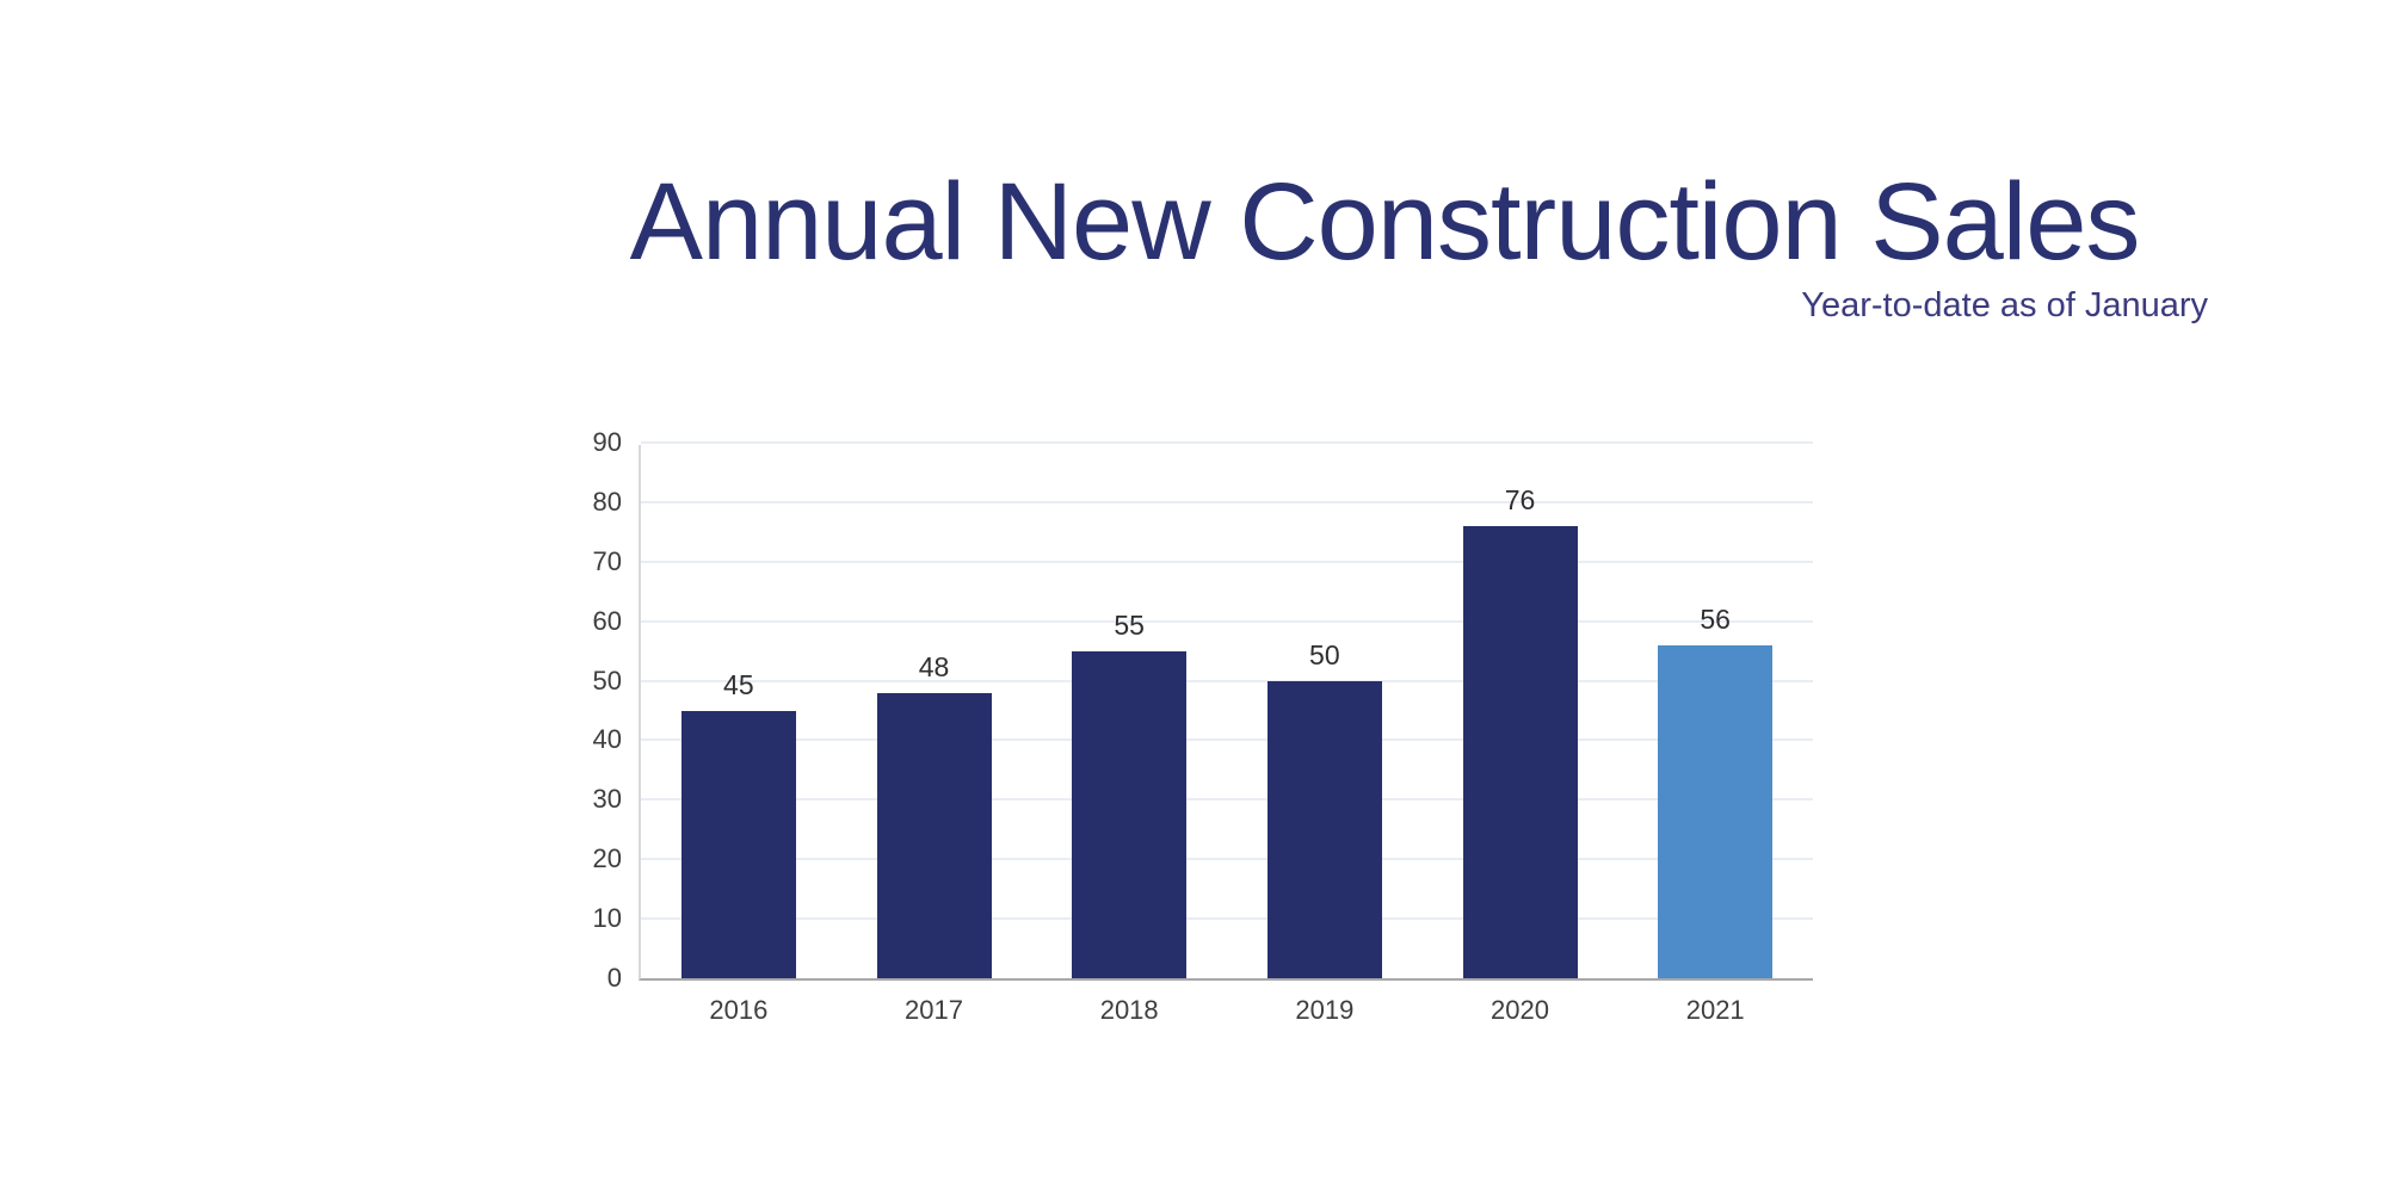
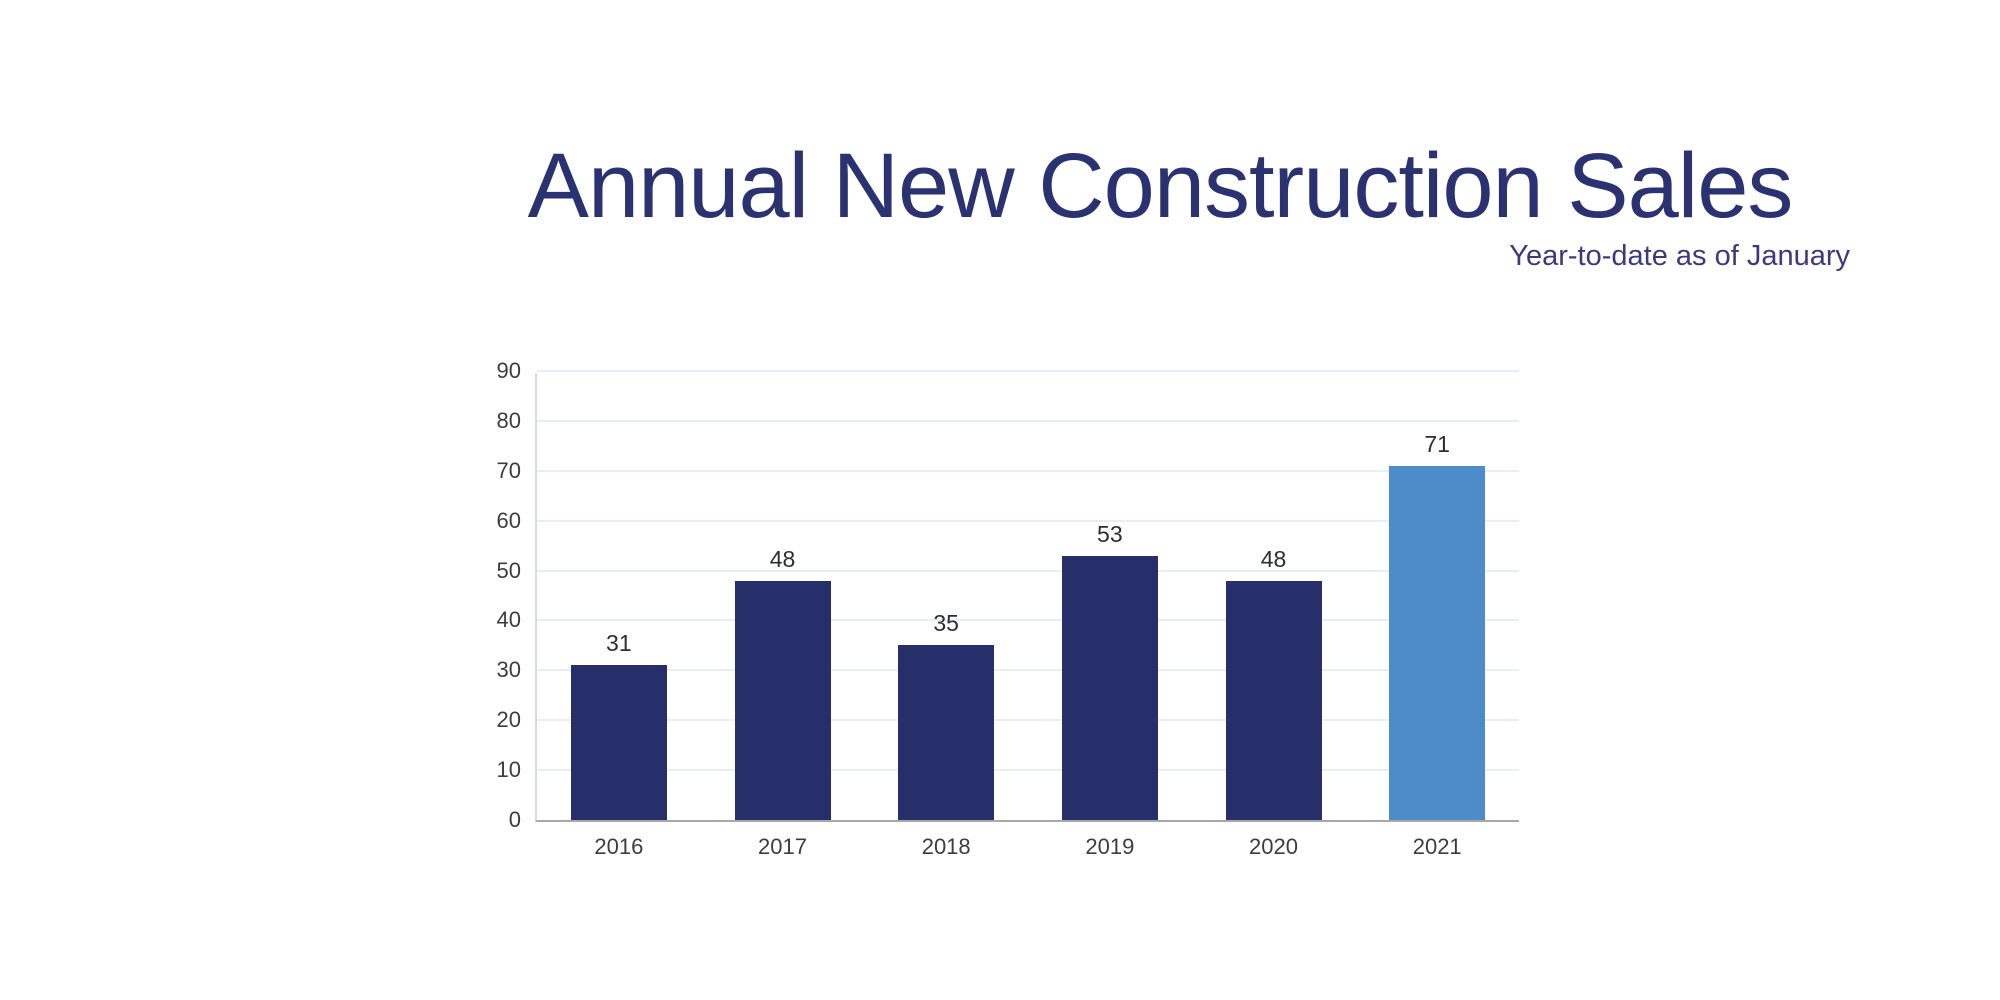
2016: 45 -> 31
2018: 55 -> 35
2019: 50 -> 53
2020: 76 -> 48
2021: 56 -> 71
